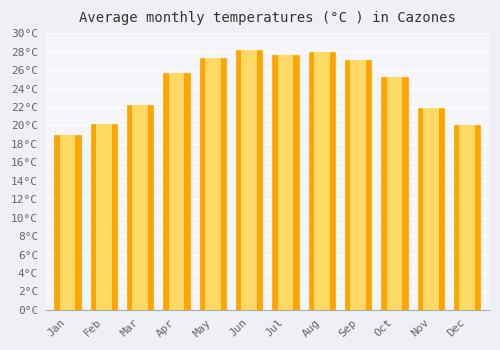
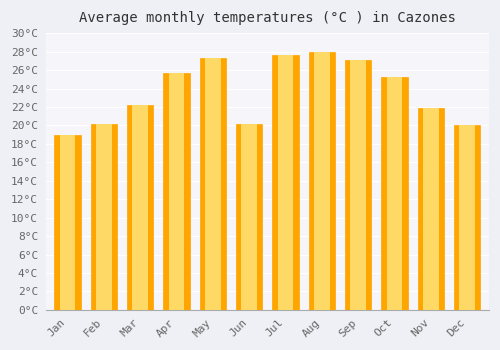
Jun: 28.2°C -> 20.2°C
